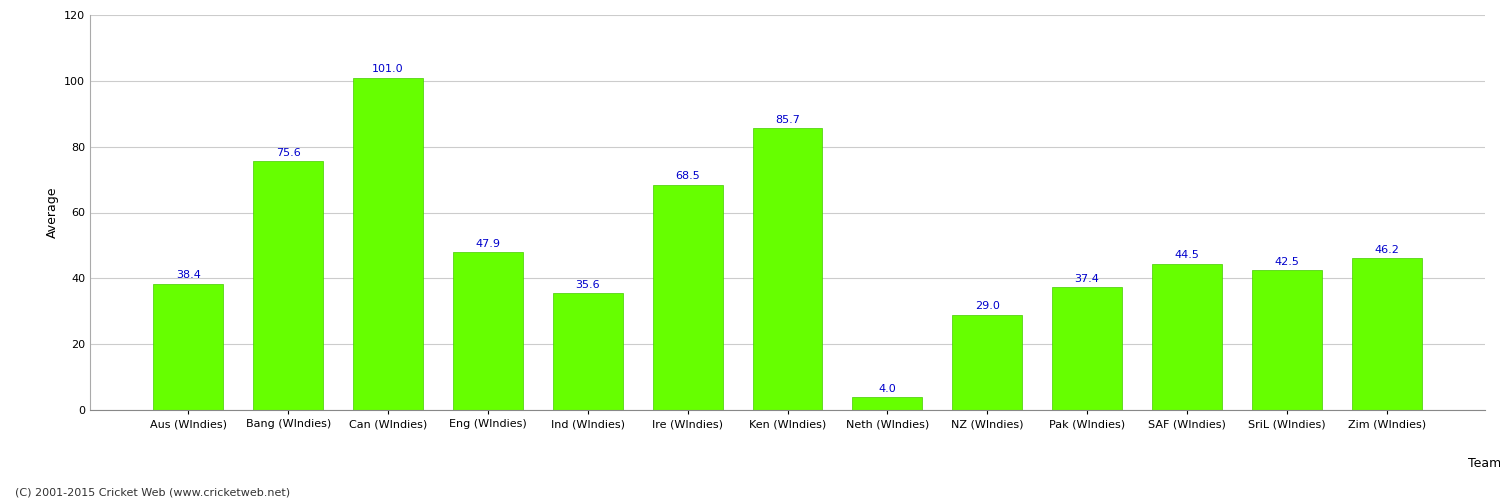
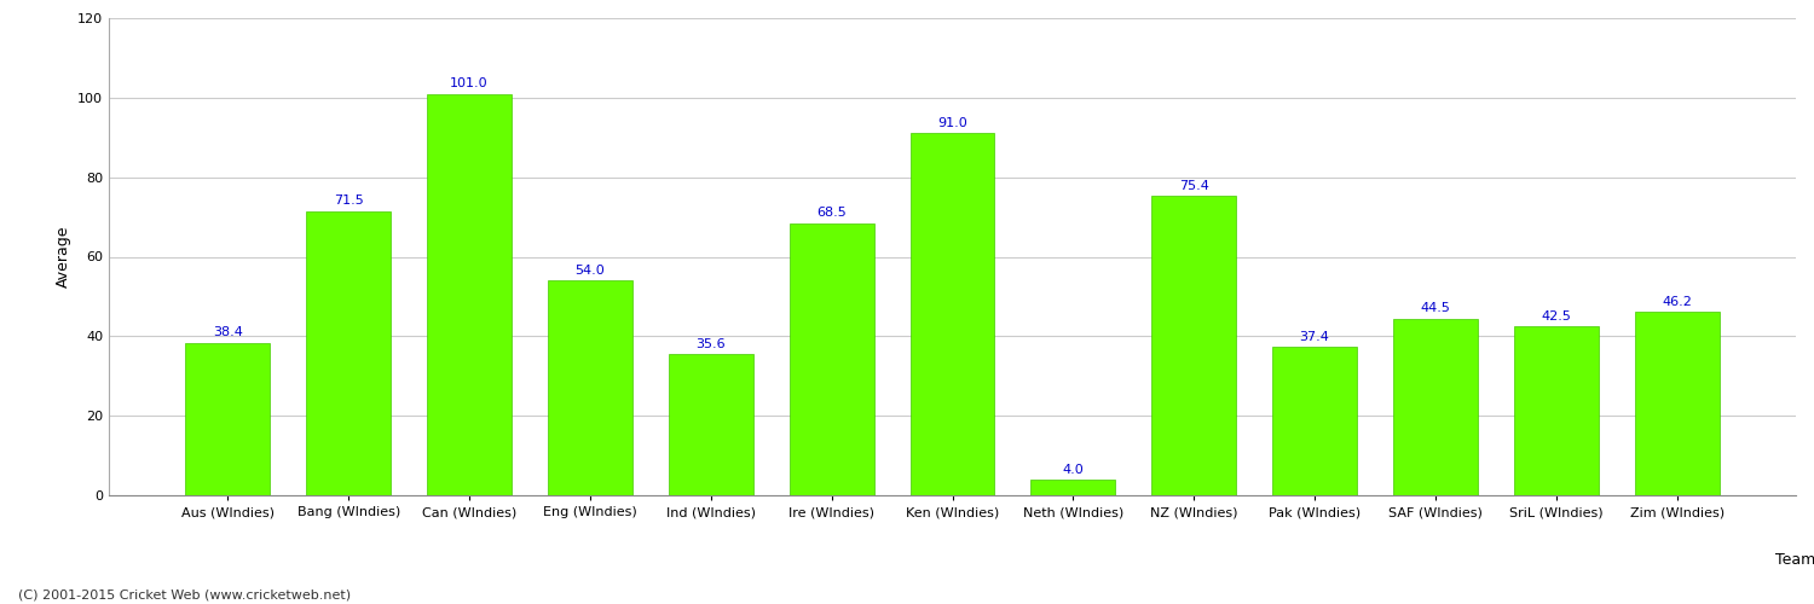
Bang (WIndies): 75.6 -> 71.5
Eng (WIndies): 47.9 -> 54.0
Ken (WIndies): 85.7 -> 91.0
NZ (WIndies): 29.0 -> 75.4
